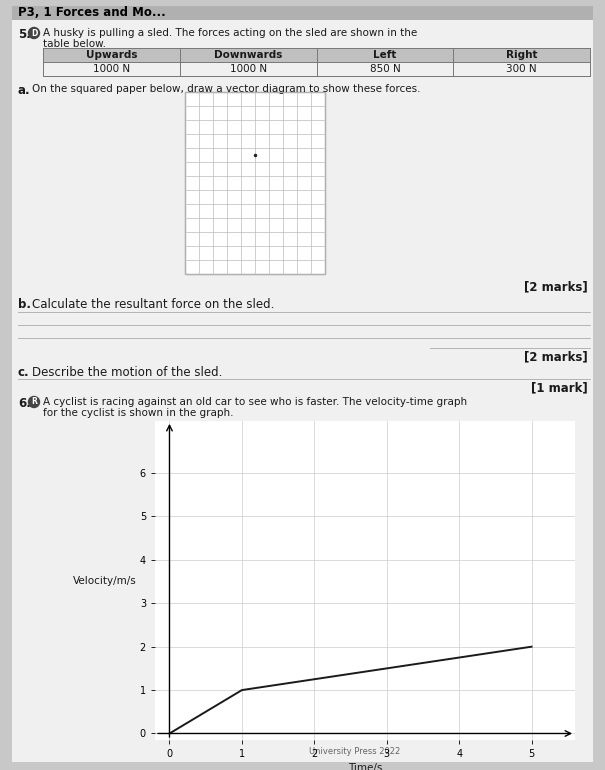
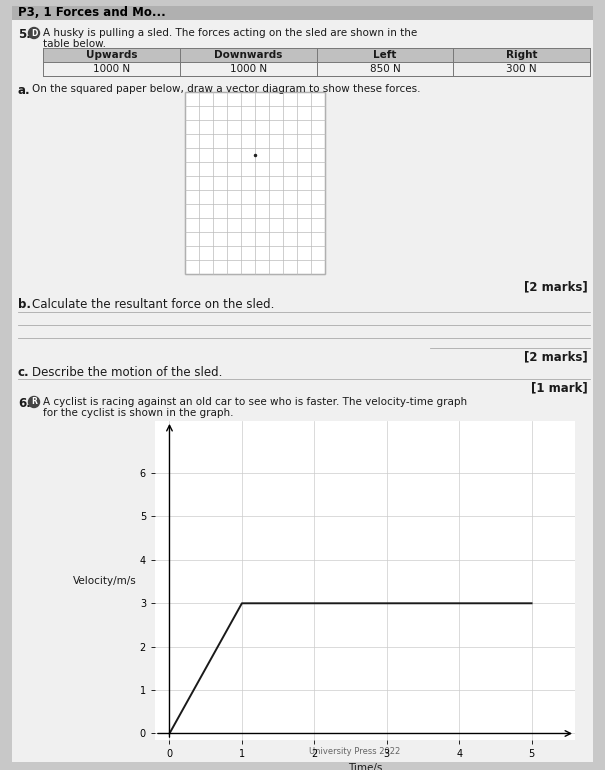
1: 1 -> 3
5: 2 -> 3
